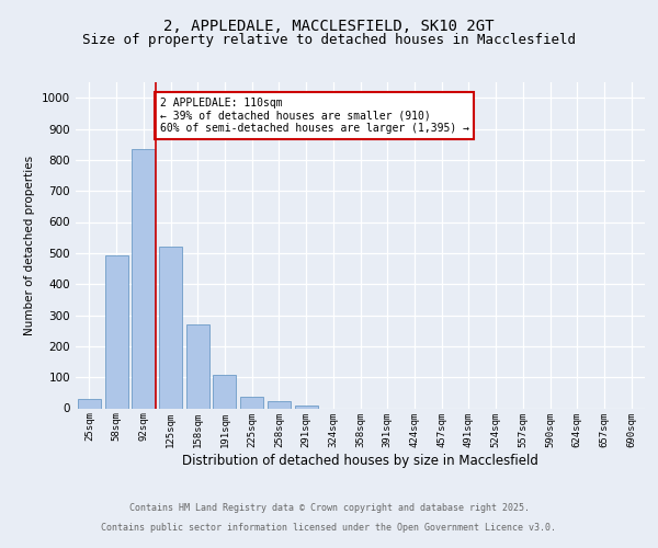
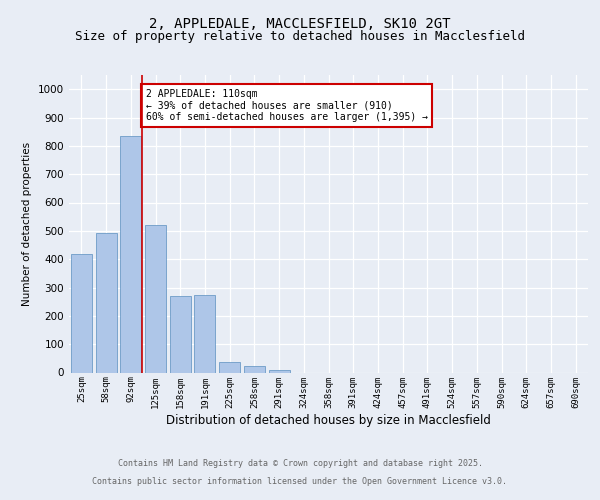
25sqm: 30 -> 420
191sqm: 108 -> 275
